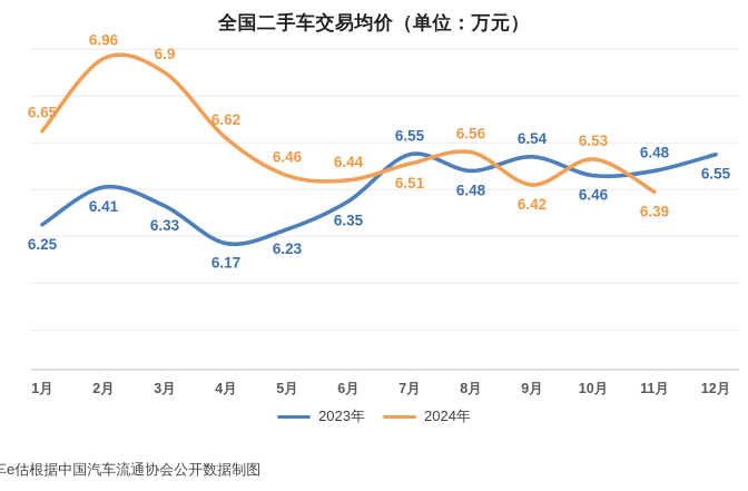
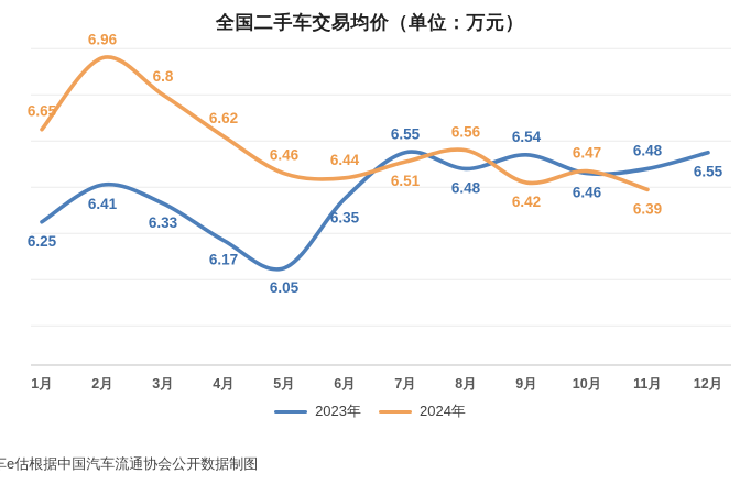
2024年/3月: 6.9 -> 6.8
2023年/5月: 6.23 -> 6.05
2024年/10月: 6.53 -> 6.47
